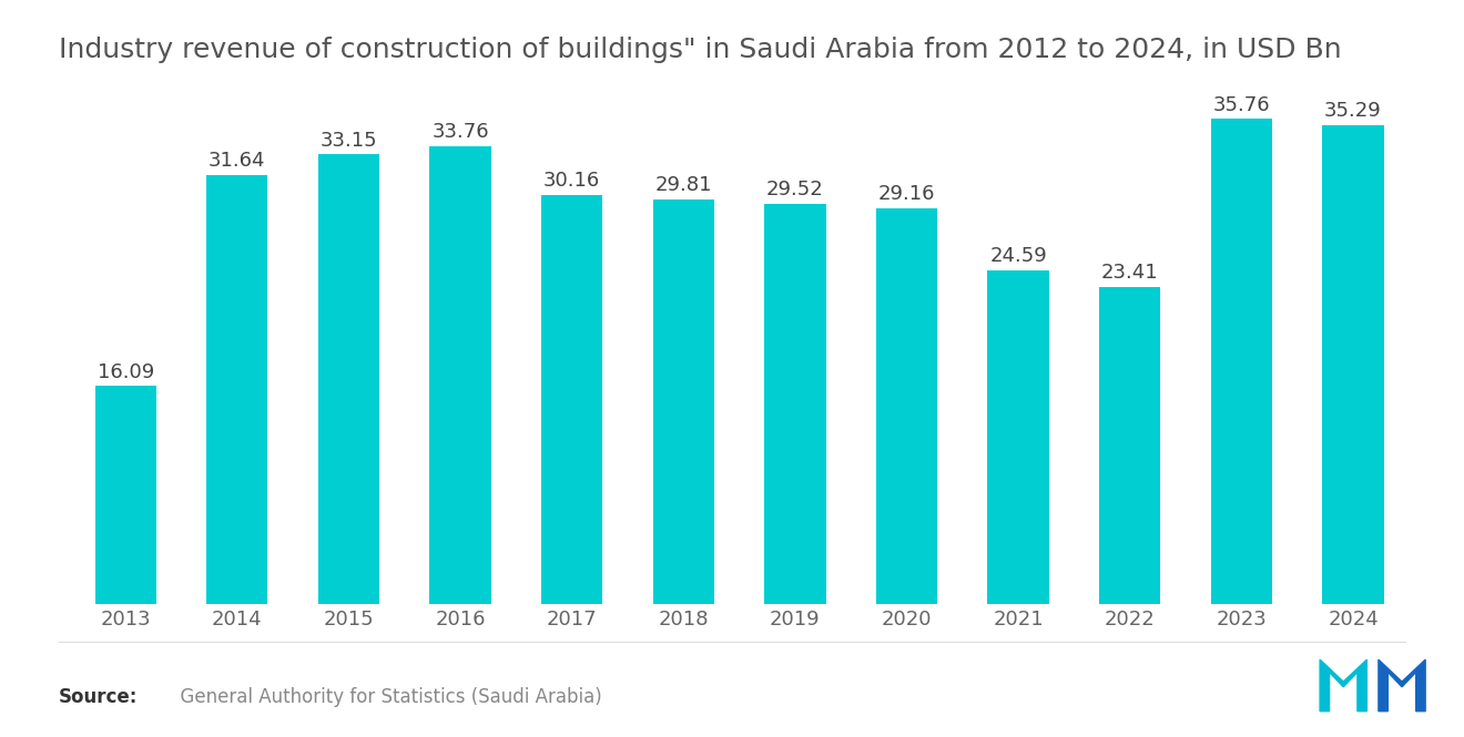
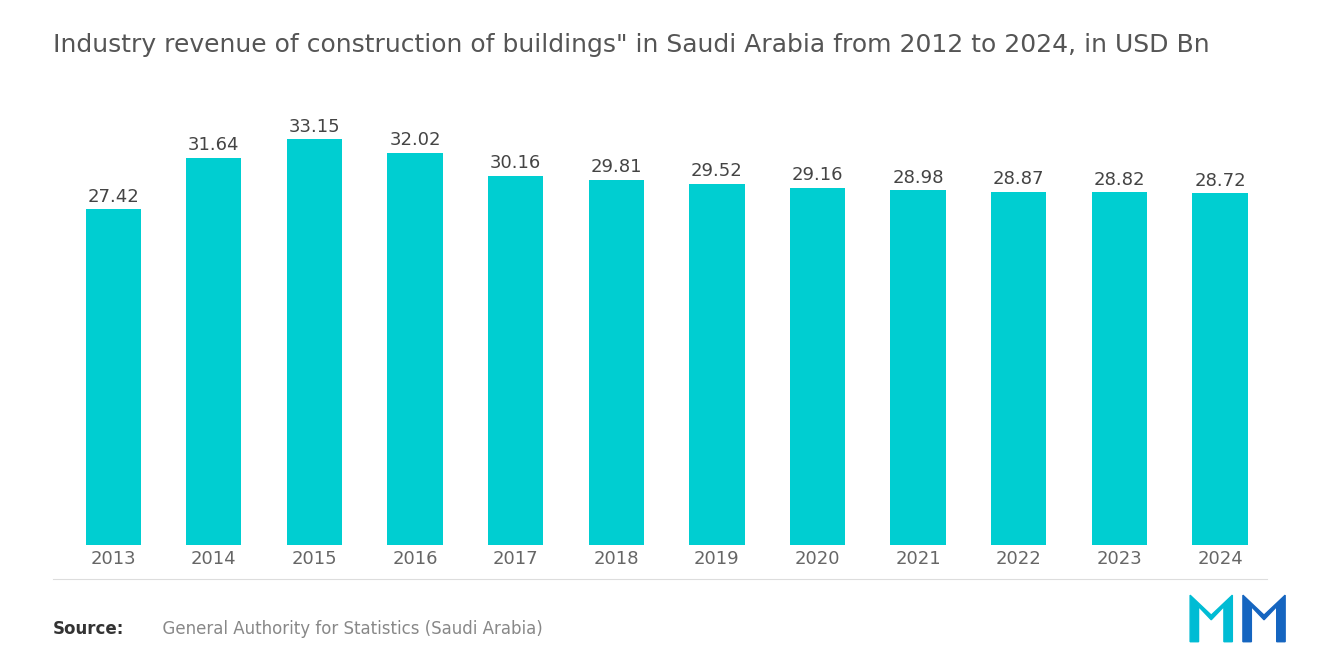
2013: 16.09 -> 27.42
2016: 33.76 -> 32.02
2021: 24.59 -> 28.98
2022: 23.41 -> 28.87
2023: 35.76 -> 28.82
2024: 35.29 -> 28.72
